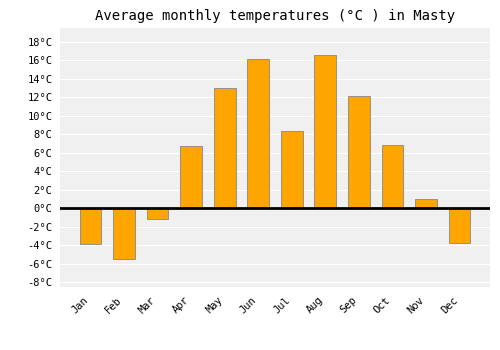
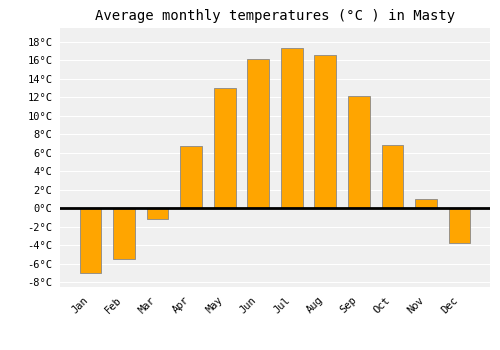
Jan: -3.8°C -> -7.0°C
Jul: 8.4°C -> 17.3°C
